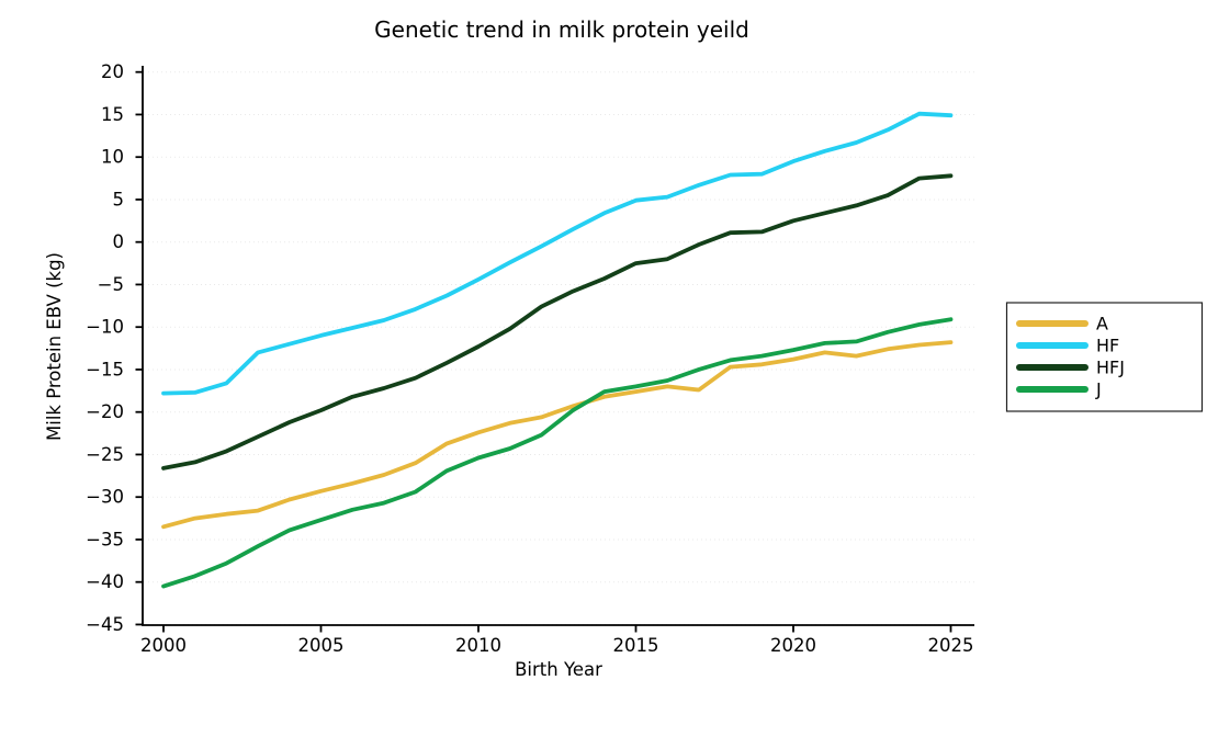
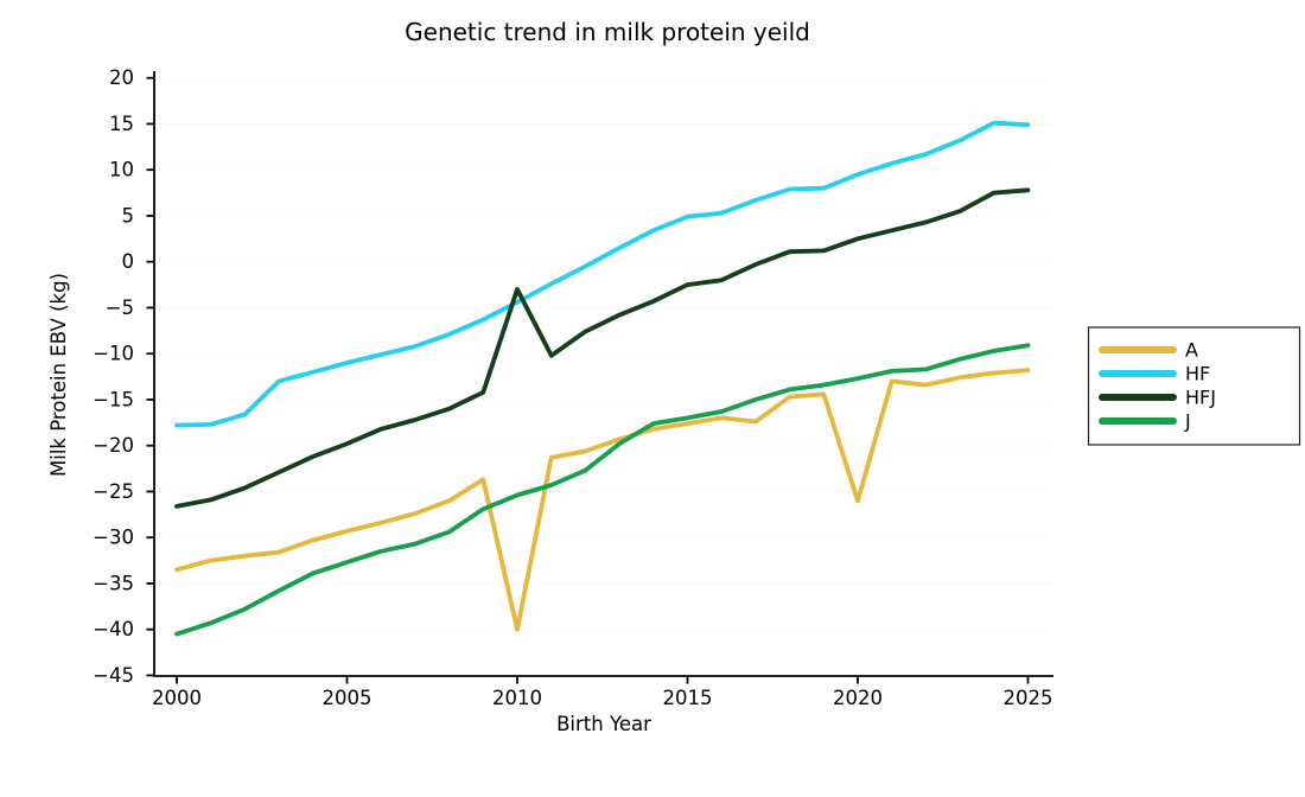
A/2010: -22 -> -40
HFJ/2010: -12 -> -3
A/2020: -14 -> -26
